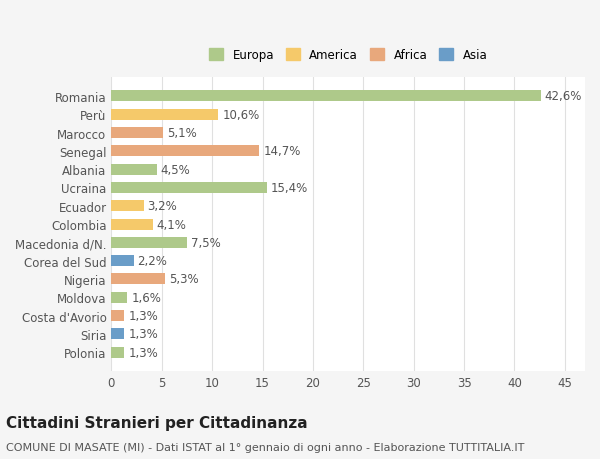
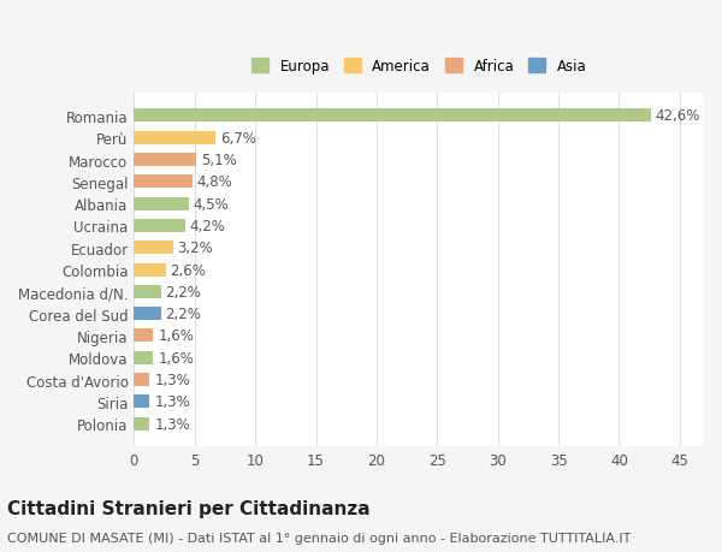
Perù: 10,6% -> 6,7%
Senegal: 14,7% -> 4,8%
Ucraina: 15,4% -> 4,2%
Colombia: 4,1% -> 2,6%
Macedonia d/N.: 7,5% -> 2,2%
Nigeria: 5,3% -> 1,6%
